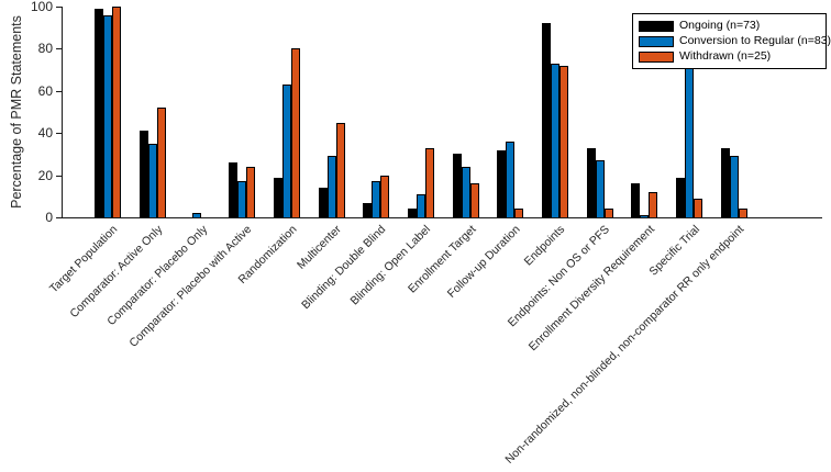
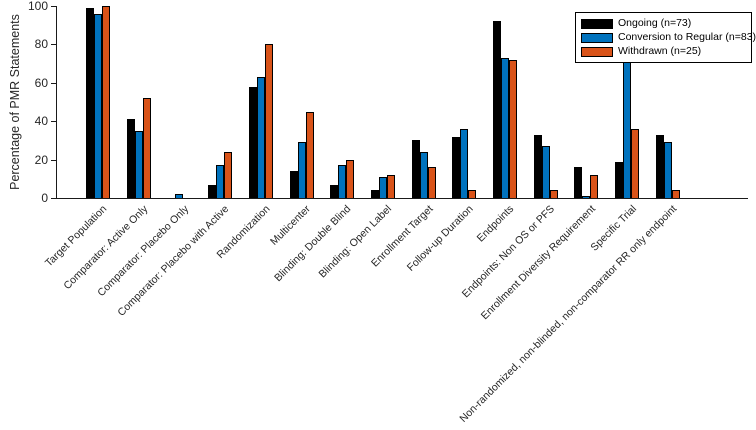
Ongoing (n=73)/Comparator: Placebo with Active: 26 -> 7
Ongoing (n=73)/Randomization: 19 -> 58
Withdrawn (n=25)/Blinding: Open Label: 33 -> 12
Withdrawn (n=25)/Specific Trial: 9 -> 36
